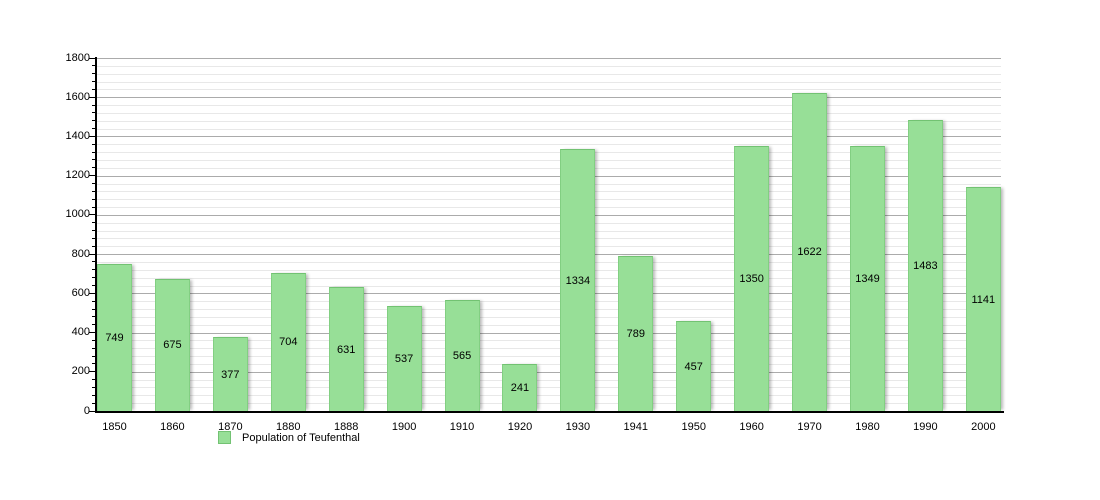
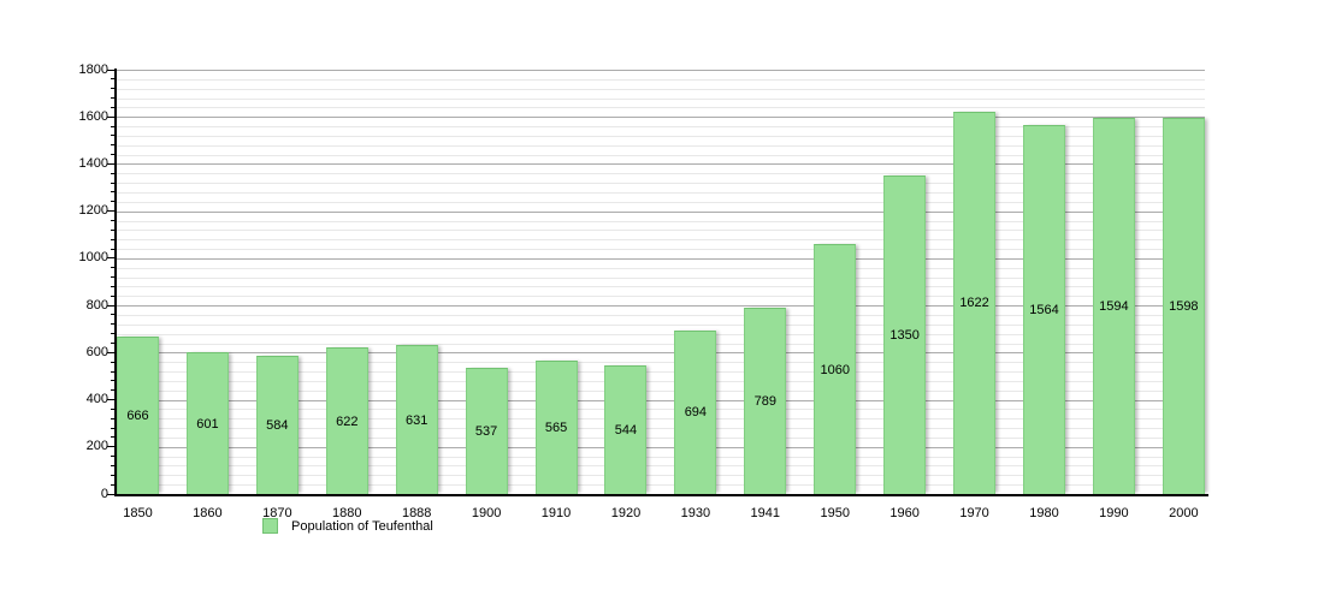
1850: 749 -> 666
1860: 675 -> 601
1870: 377 -> 584
1880: 704 -> 622
1920: 241 -> 544
1930: 1334 -> 694
1950: 457 -> 1060
1980: 1349 -> 1564
1990: 1483 -> 1594
2000: 1141 -> 1598
